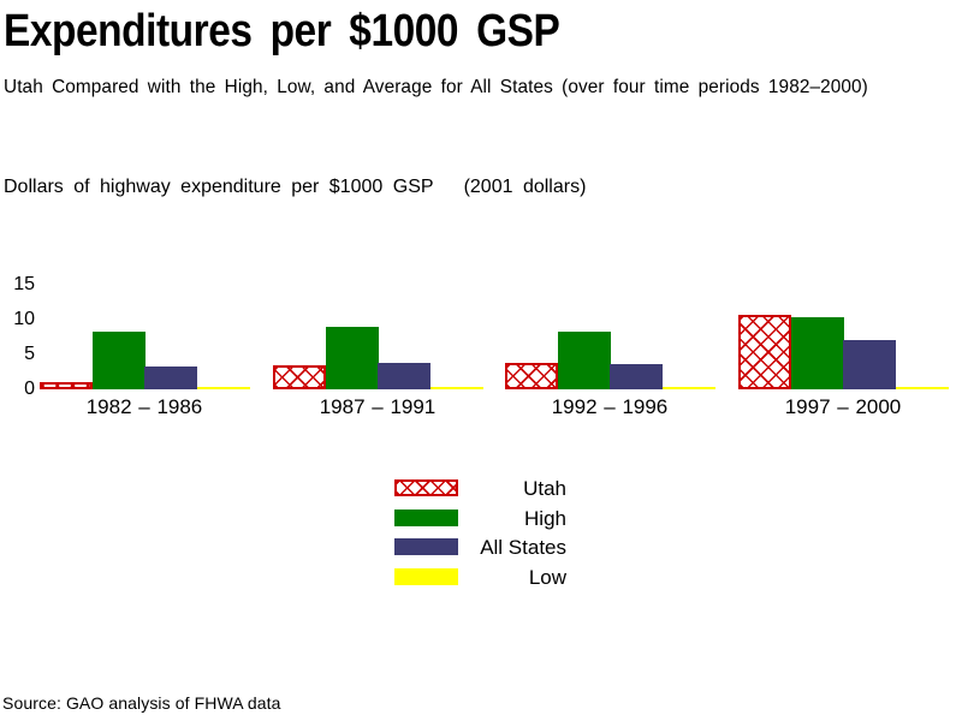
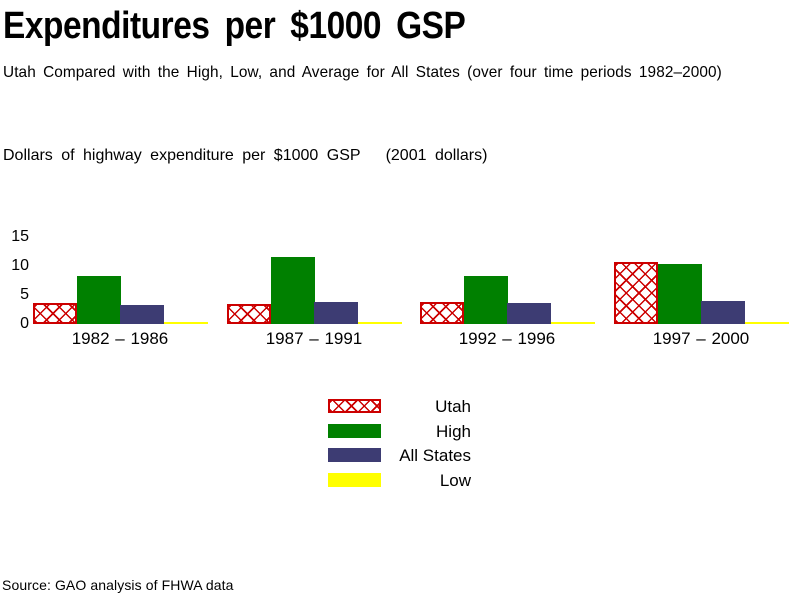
Utah/1982 – 1986: 1 -> 4
High/1987 – 1991: 9 -> 12
All States/1997 – 2000: 7 -> 4
